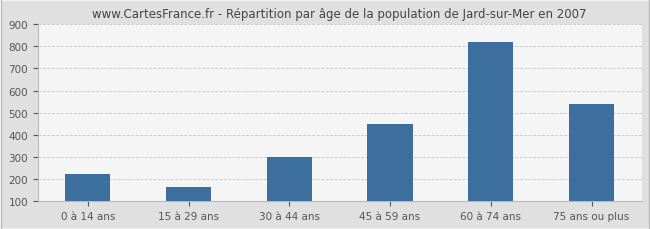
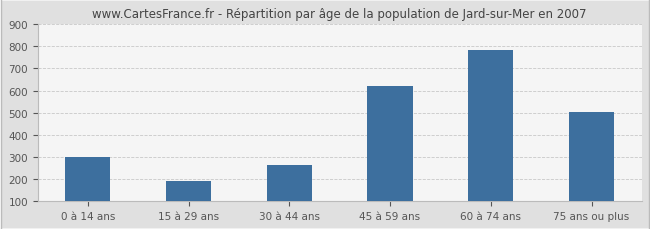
0 à 14 ans: 220 -> 300
15 à 29 ans: 165 -> 190
30 à 44 ans: 298 -> 265
45 à 59 ans: 447 -> 620
60 à 74 ans: 820 -> 785
75 ans ou plus: 540 -> 505
